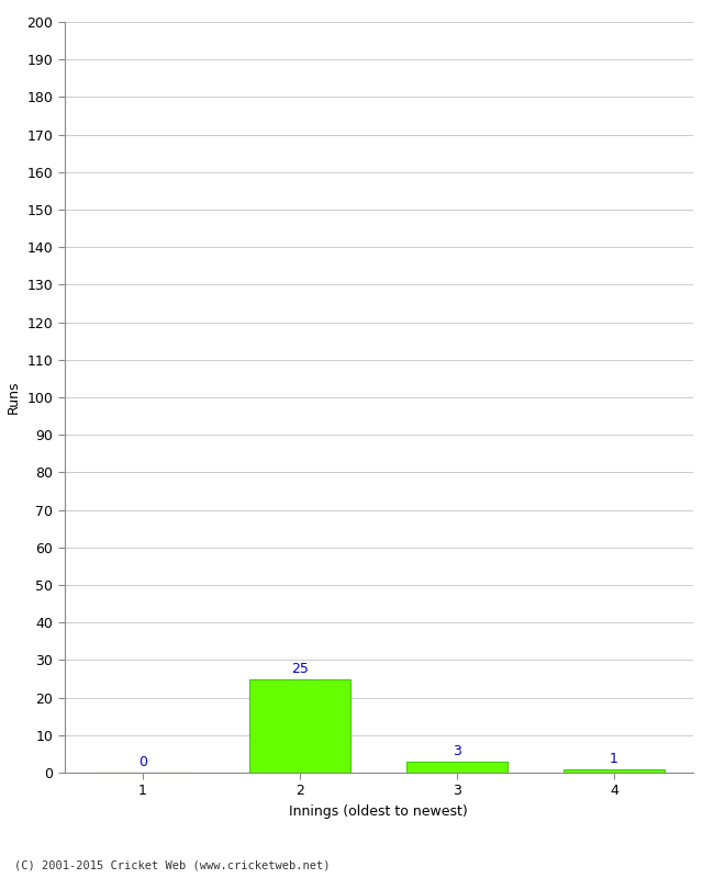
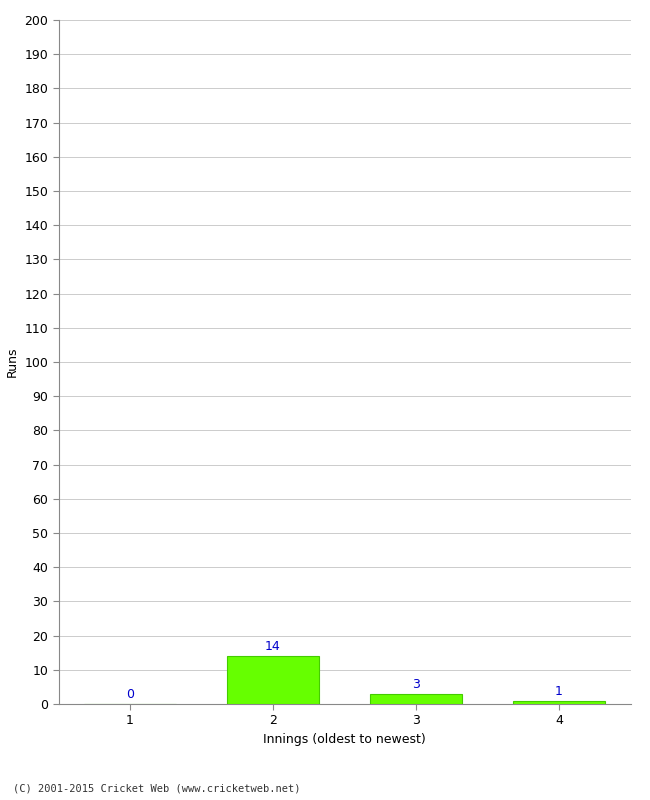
2: 25 -> 14
